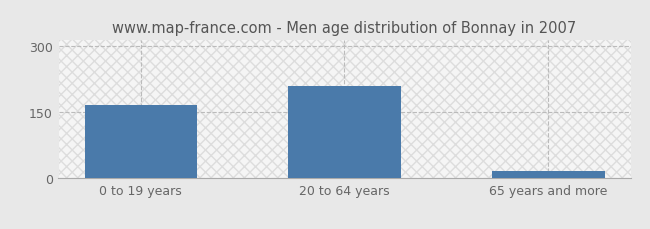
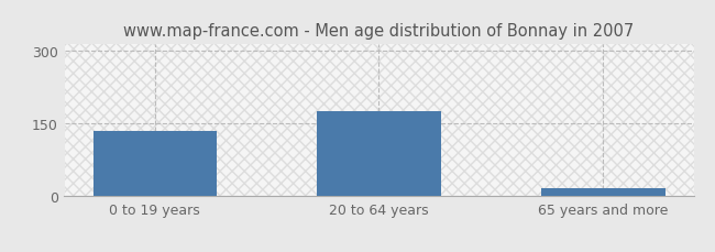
0 to 19 years: 165 -> 135
20 to 64 years: 210 -> 176
